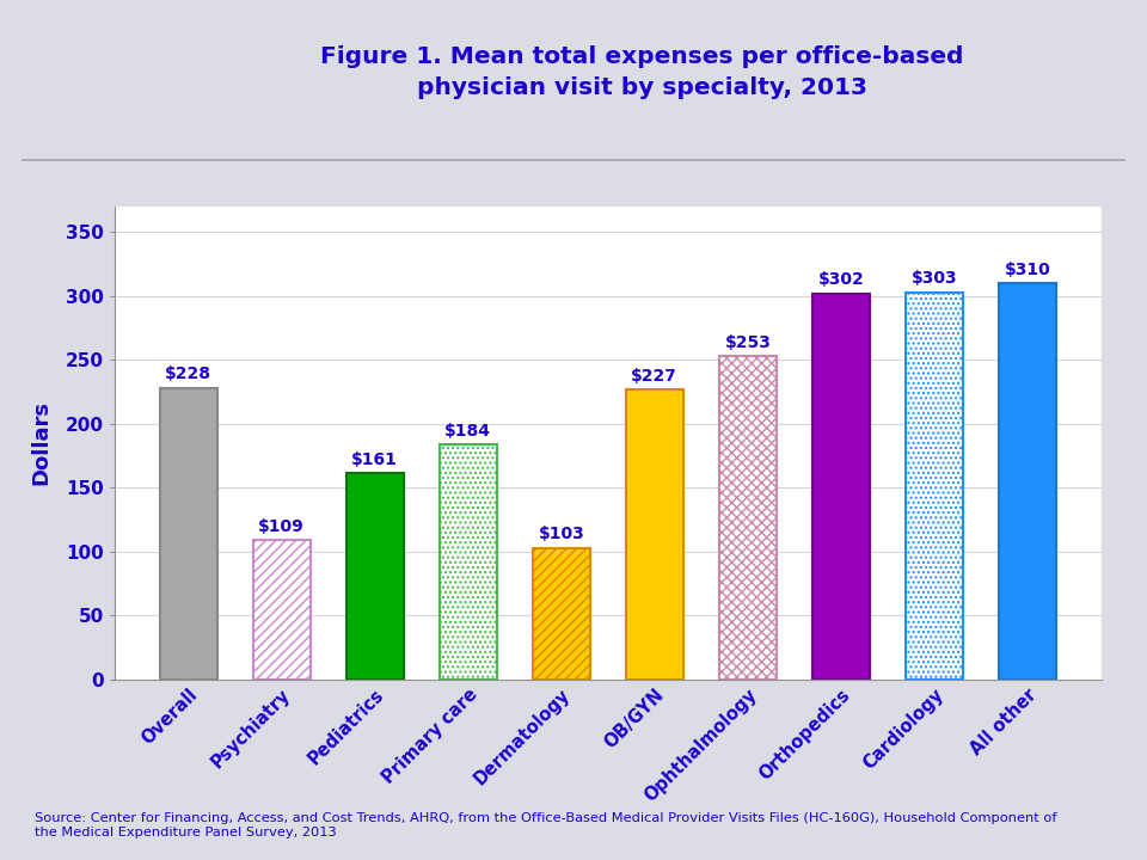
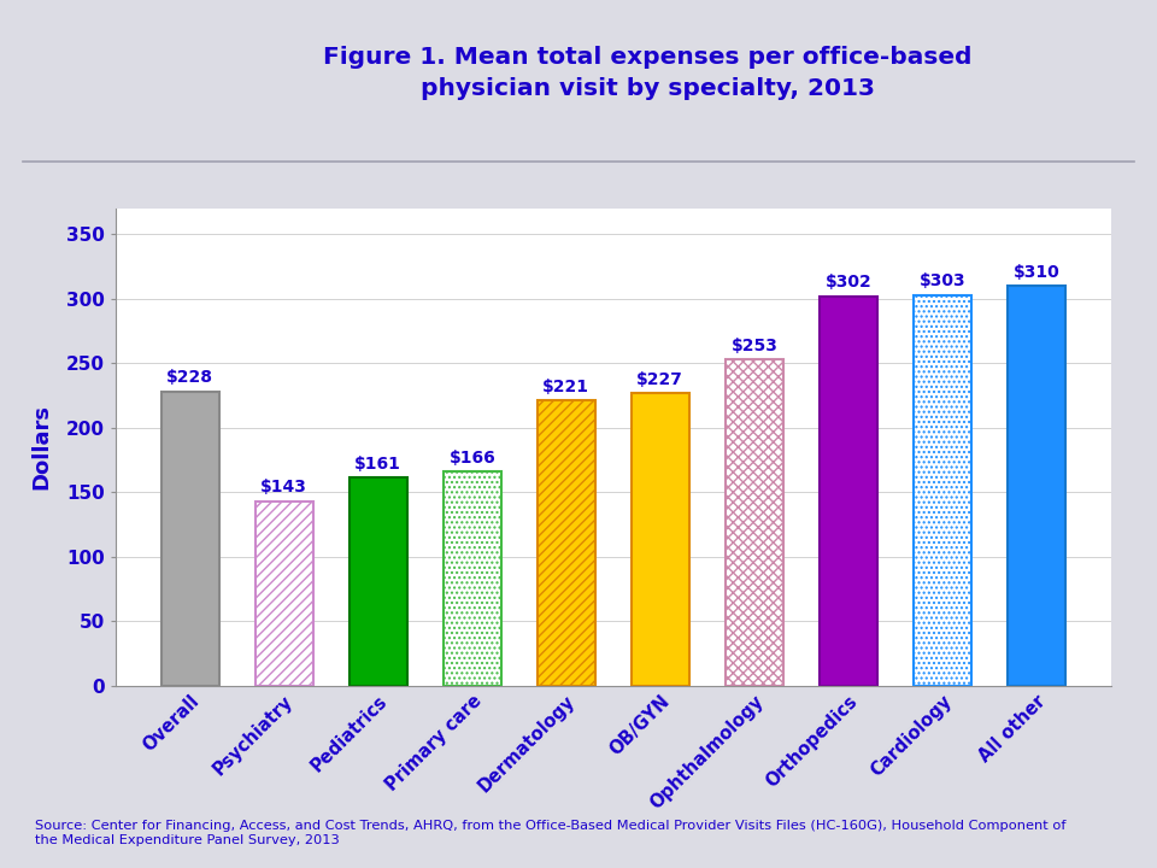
Psychiatry: $109 -> $143
Primary care: $184 -> $166
Dermatology: $103 -> $221
